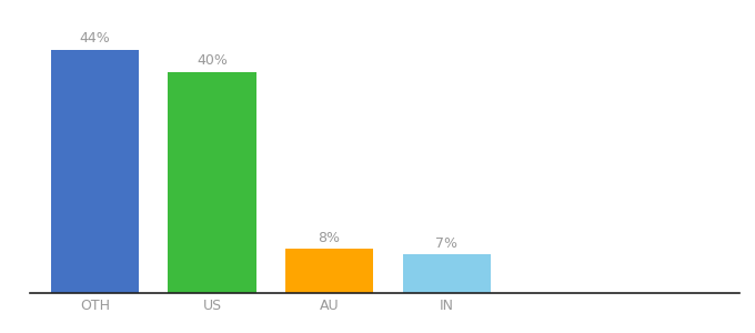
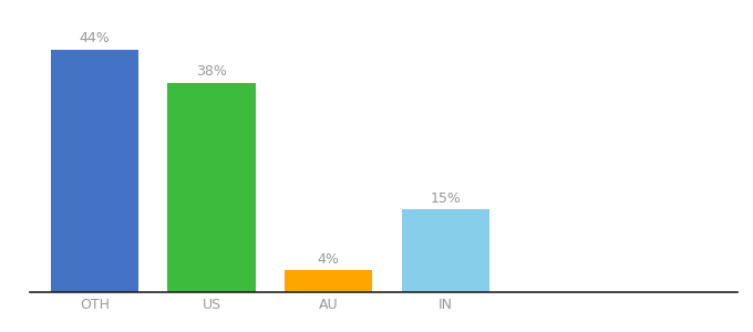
US: 40% -> 38%
AU: 8% -> 4%
IN: 7% -> 15%
